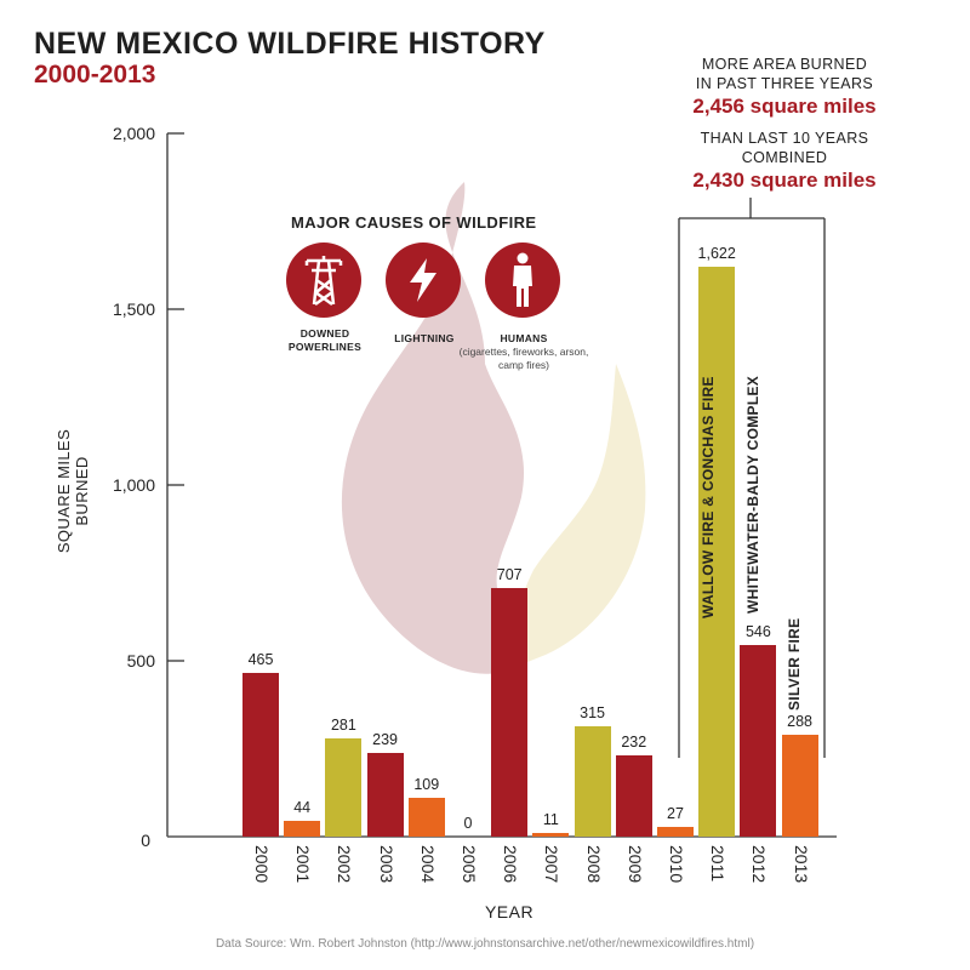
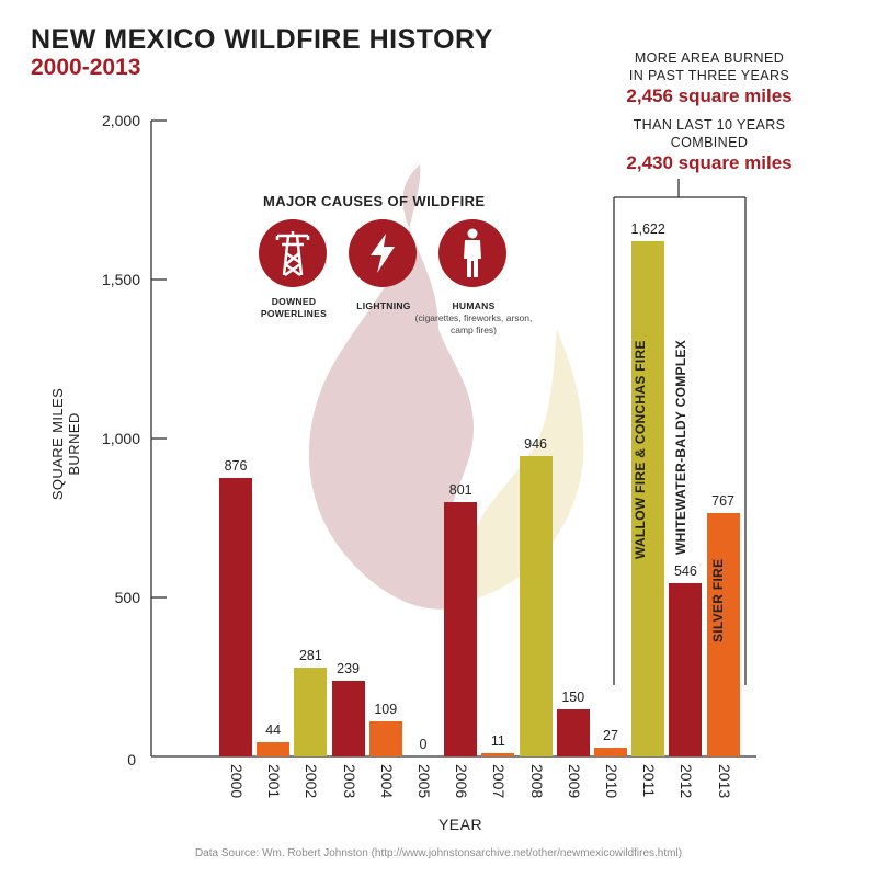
2000: 465 -> 876
2006: 707 -> 801
2008: 315 -> 946
2009: 232 -> 150
2013: 288 -> 767
